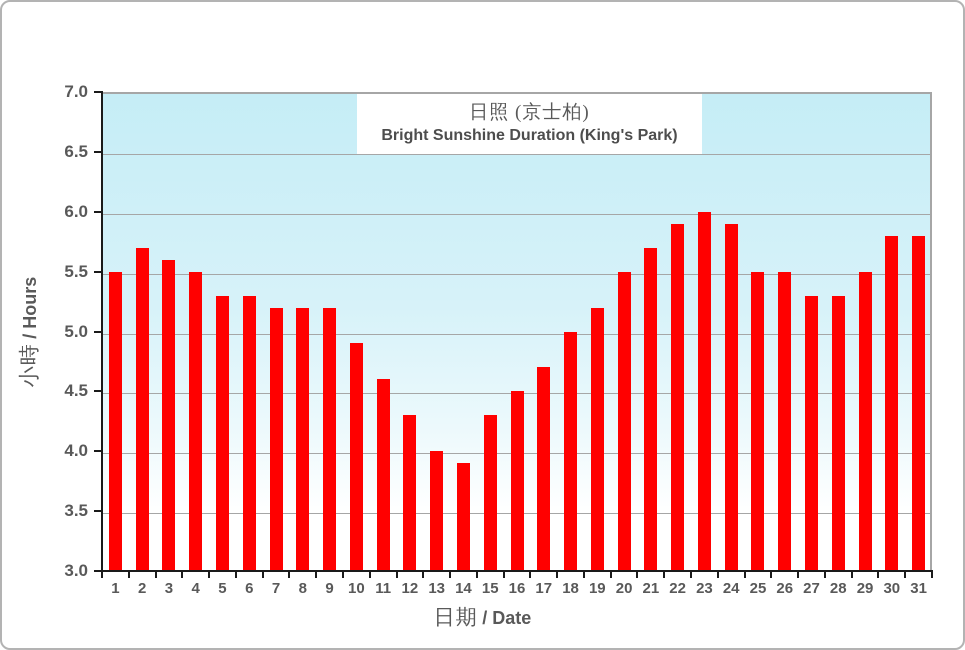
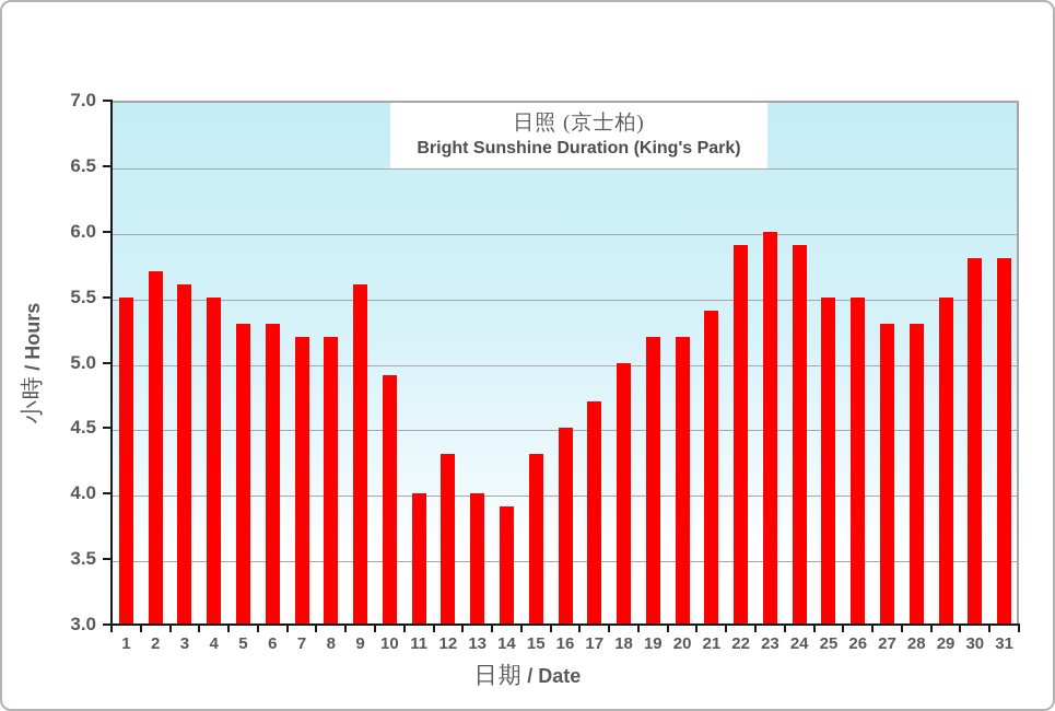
9: 5.2 -> 5.6
11: 4.6 -> 4.0
20: 5.5 -> 5.2
21: 5.7 -> 5.4
